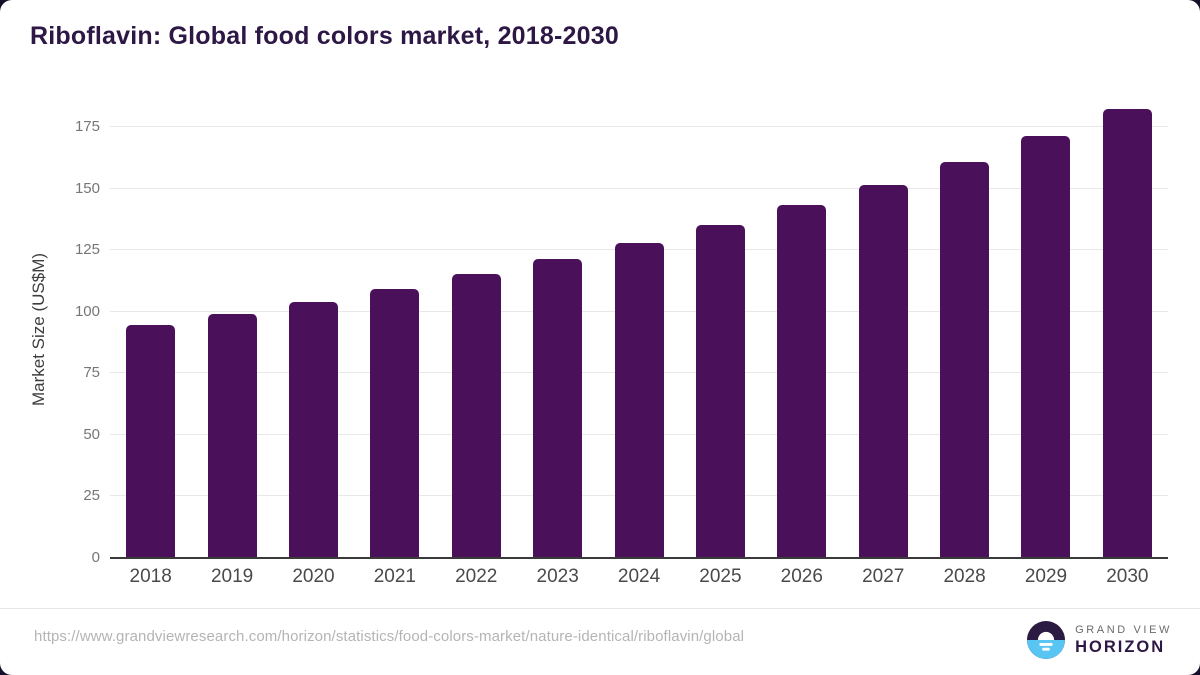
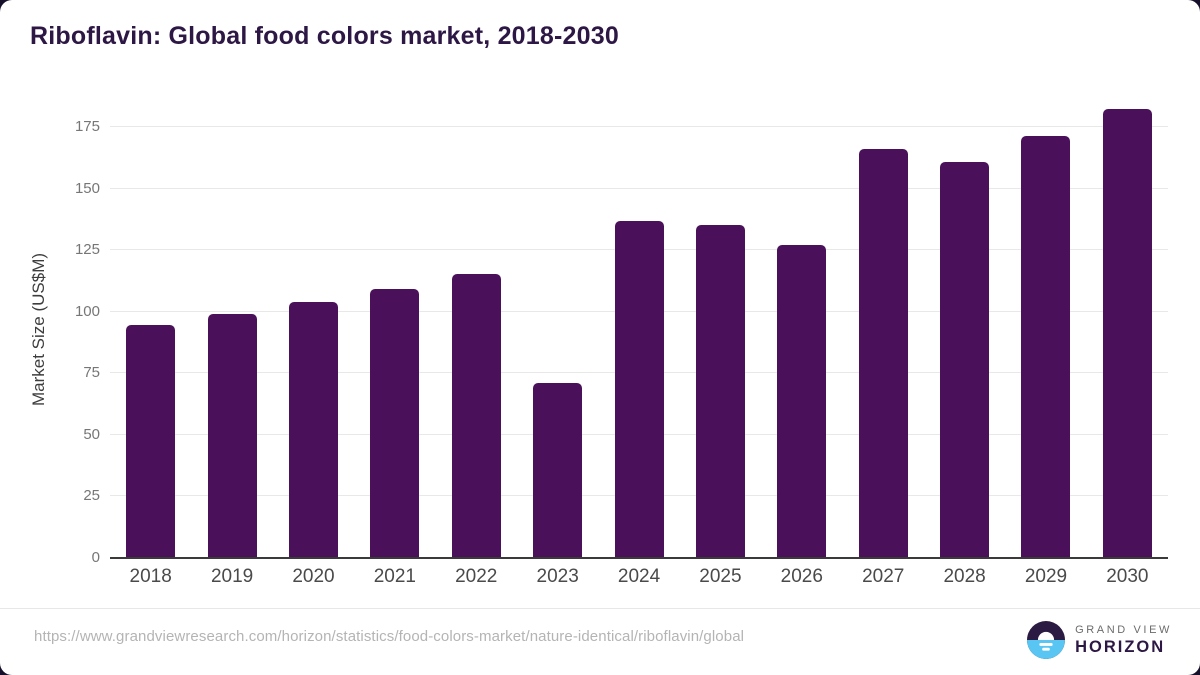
2023: 121 -> 71
2024: 128 -> 137
2026: 143 -> 127
2027: 152 -> 166
